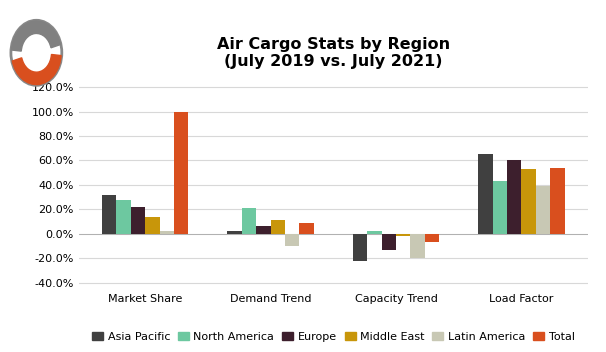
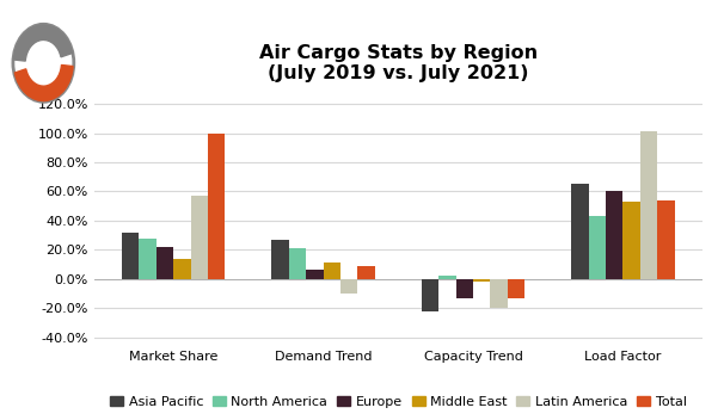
Latin America/Market Share: 2% -> 57%
Asia Pacific/Demand Trend: 2% -> 27%
Total/Capacity Trend: -7% -> -13%
Latin America/Load Factor: 39% -> 101%
